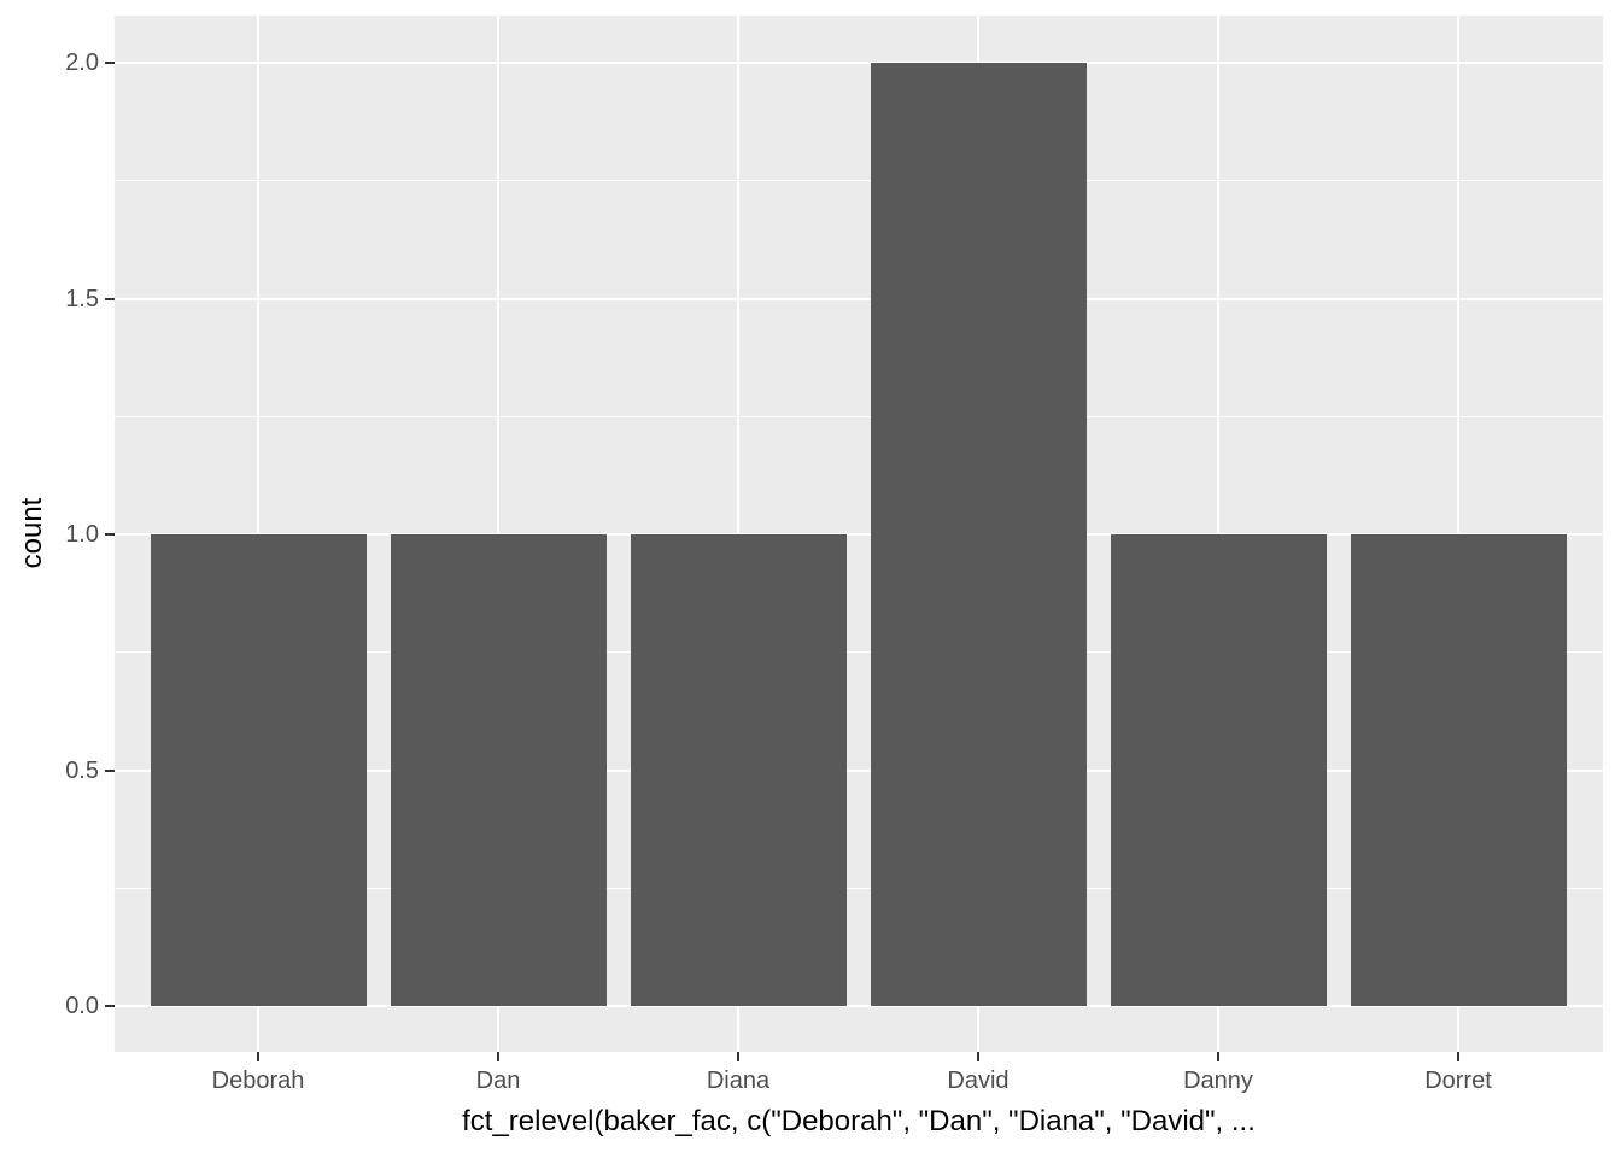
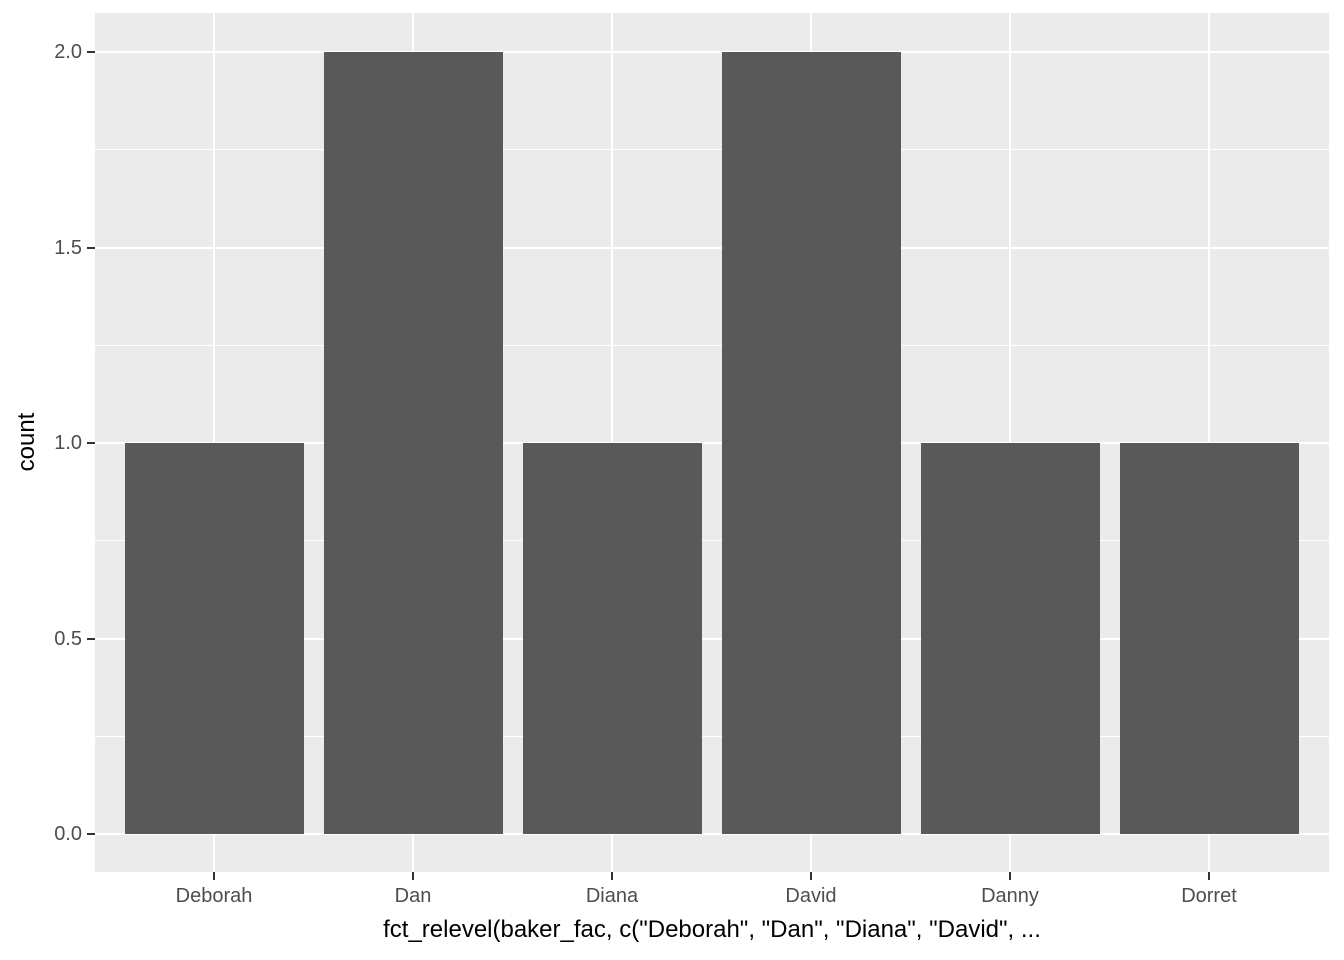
Dan: 1 -> 2
